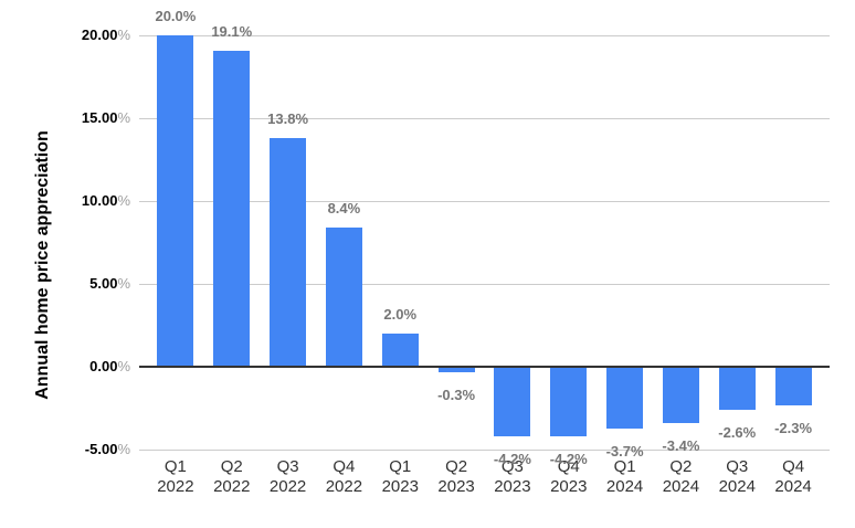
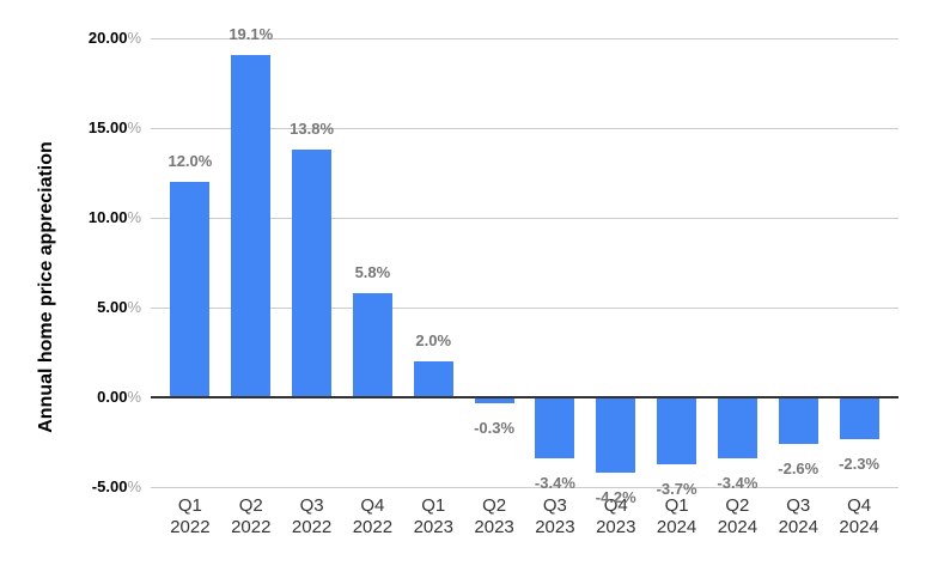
Q1 2022: 20.0% -> 12.0%
Q4 2022: 8.4% -> 5.8%
Q3 2023: -4.2% -> -3.4%
